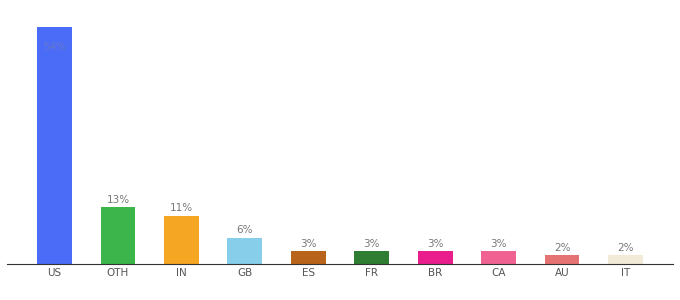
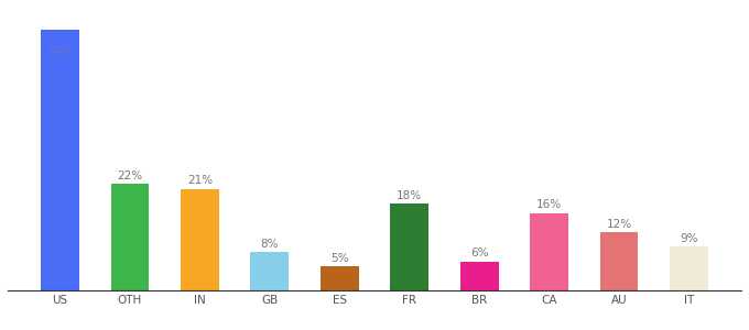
OTH: 13% -> 22%
IN: 11% -> 21%
GB: 6% -> 8%
ES: 3% -> 5%
FR: 3% -> 18%
BR: 3% -> 6%
CA: 3% -> 16%
AU: 2% -> 12%
IT: 2% -> 9%
